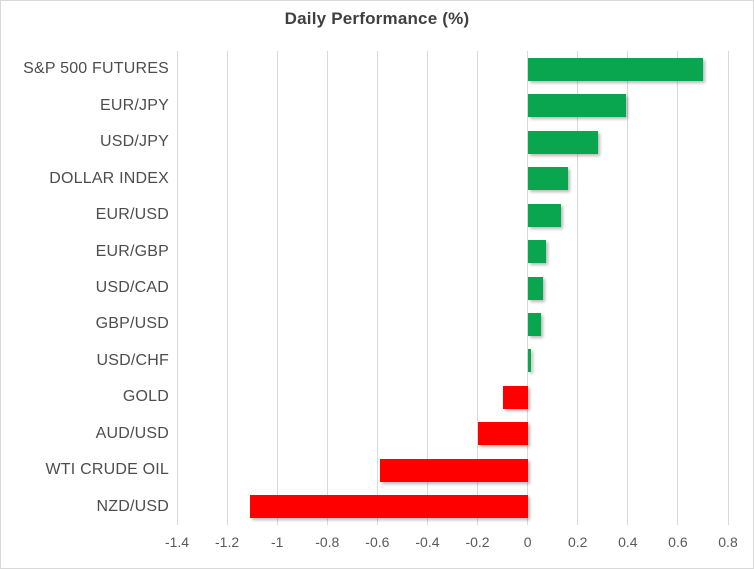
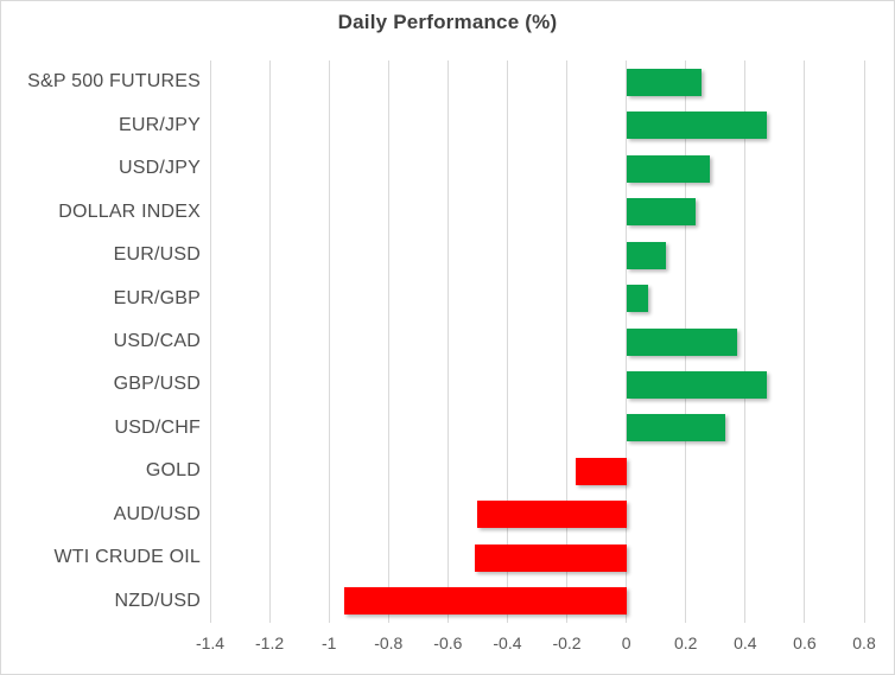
S&P 500 FUTURES: 0.70 -> 0.25
EUR/JPY: 0.39 -> 0.47
DOLLAR INDEX: 0.16 -> 0.23
USD/CAD: 0.06 -> 0.37
GBP/USD: 0.05 -> 0.47
USD/CHF: 0.01 -> 0.33
GOLD: -0.10 -> -0.17
AUD/USD: -0.20 -> -0.50
WTI CRUDE OIL: -0.59 -> -0.51
NZD/USD: -1.11 -> -0.95
